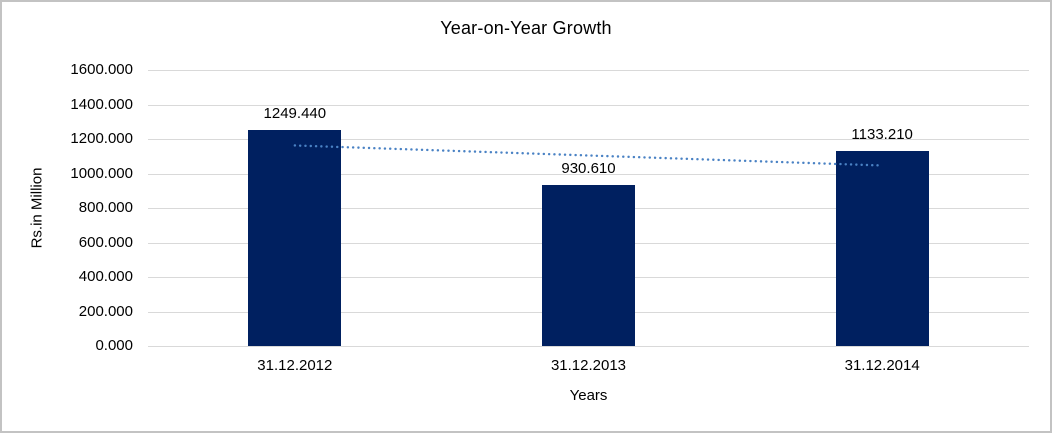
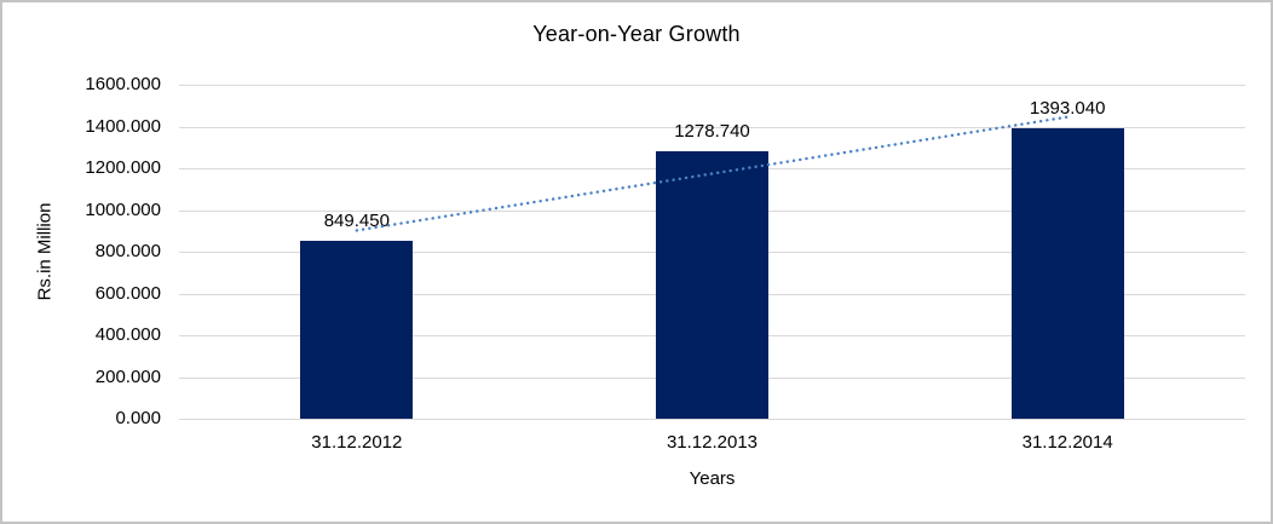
31.12.2012: 1249.440 -> 849.450
31.12.2013: 930.610 -> 1278.740
31.12.2014: 1133.210 -> 1393.040
